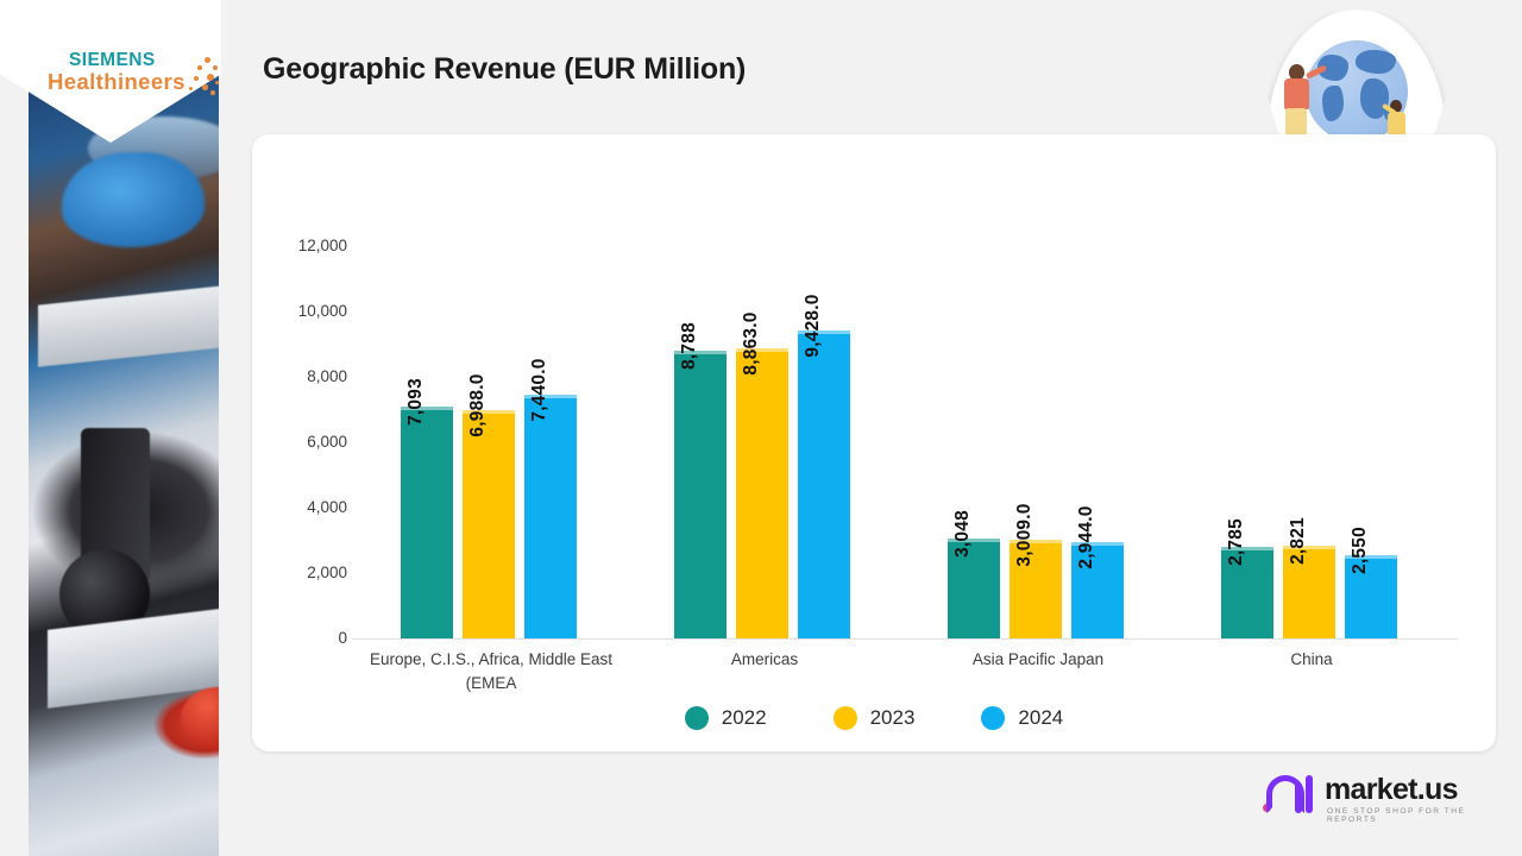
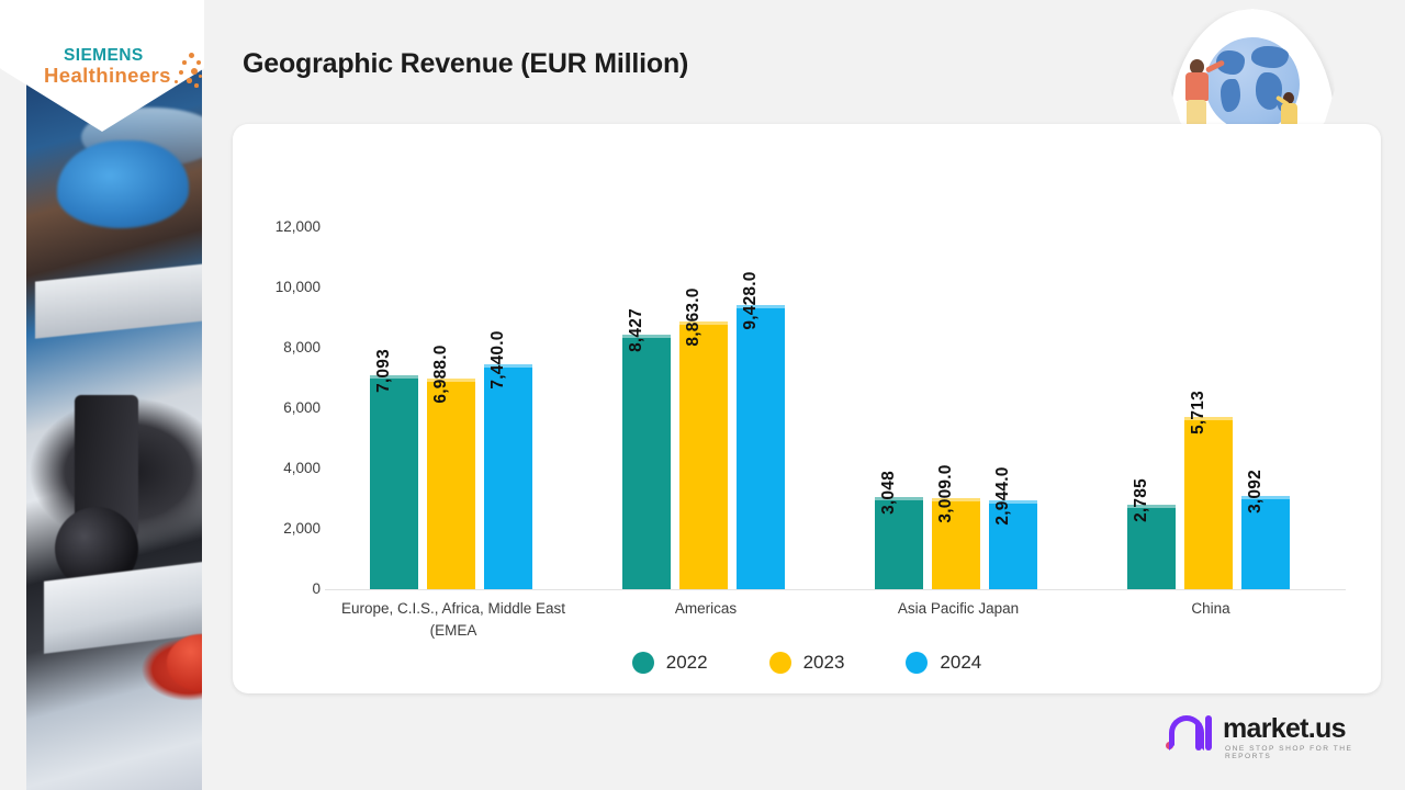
2022/Americas: 8,788 -> 8,427
2023/China: 2,821 -> 5,713
2024/China: 2,550 -> 3,092
